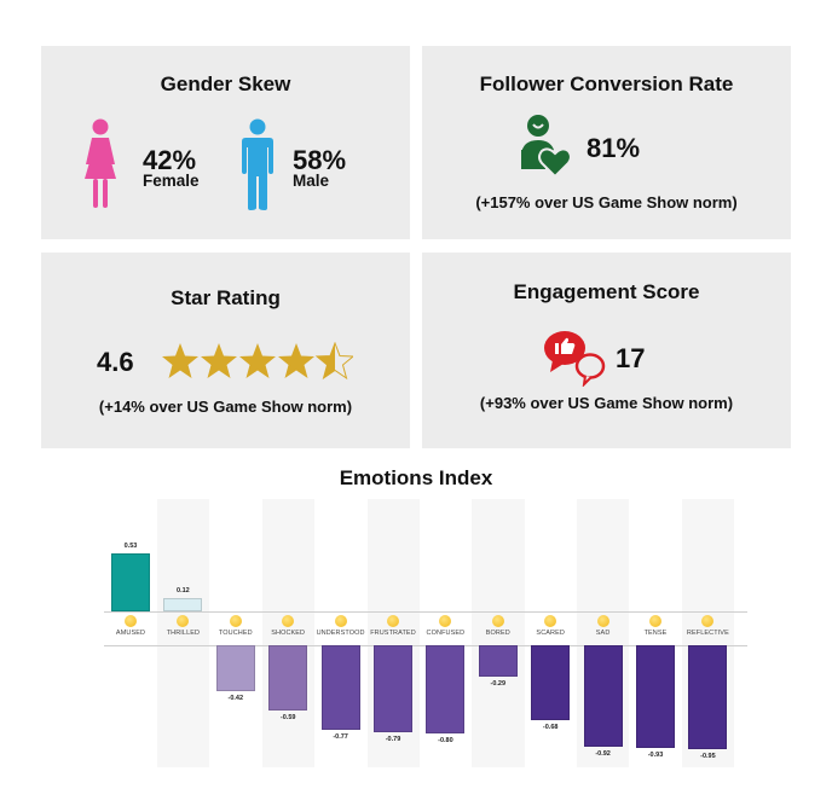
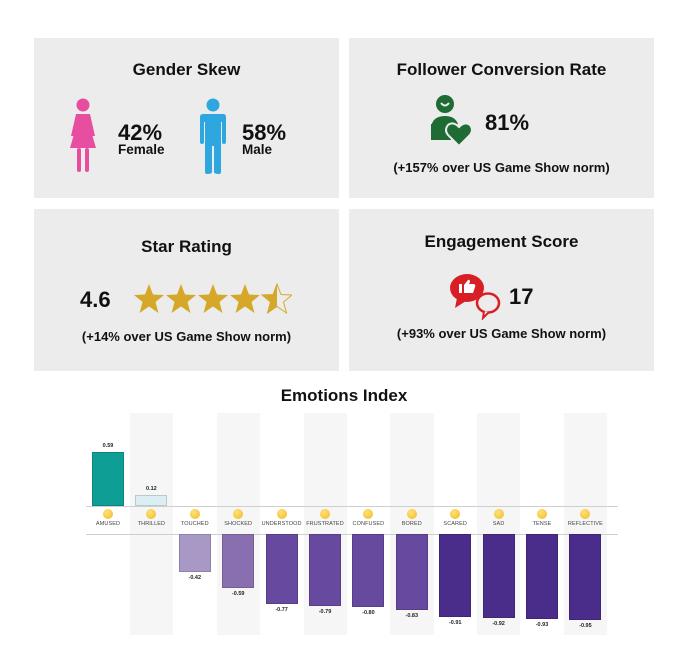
AMUSED: 0.53 -> 0.59
BORED: -0.29 -> -0.83
SCARED: -0.68 -> -0.91
